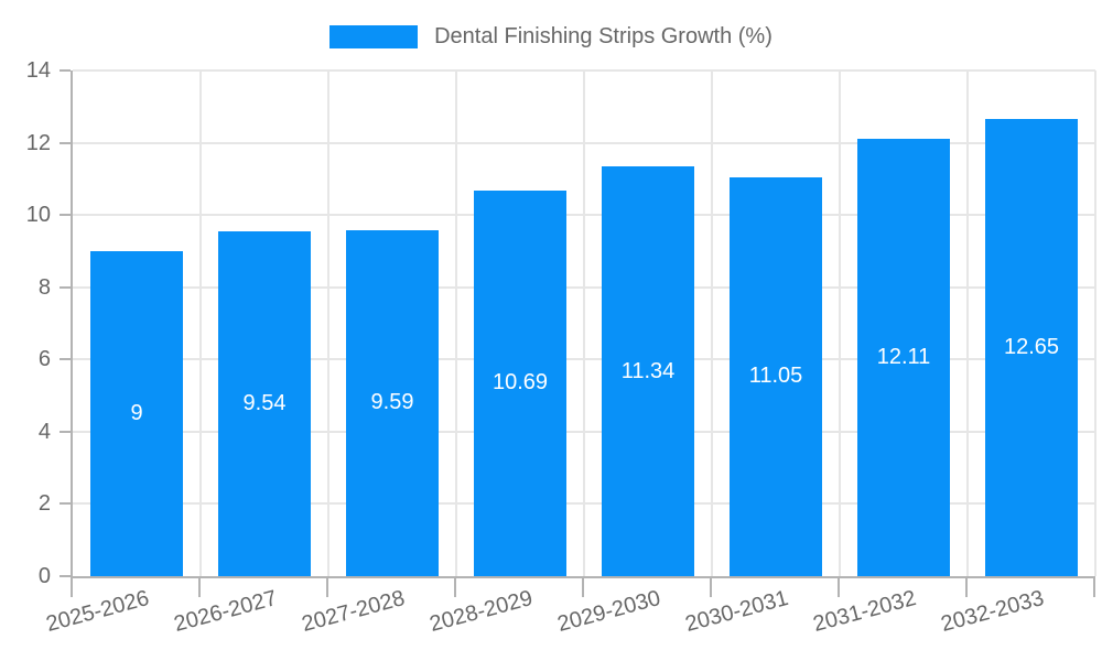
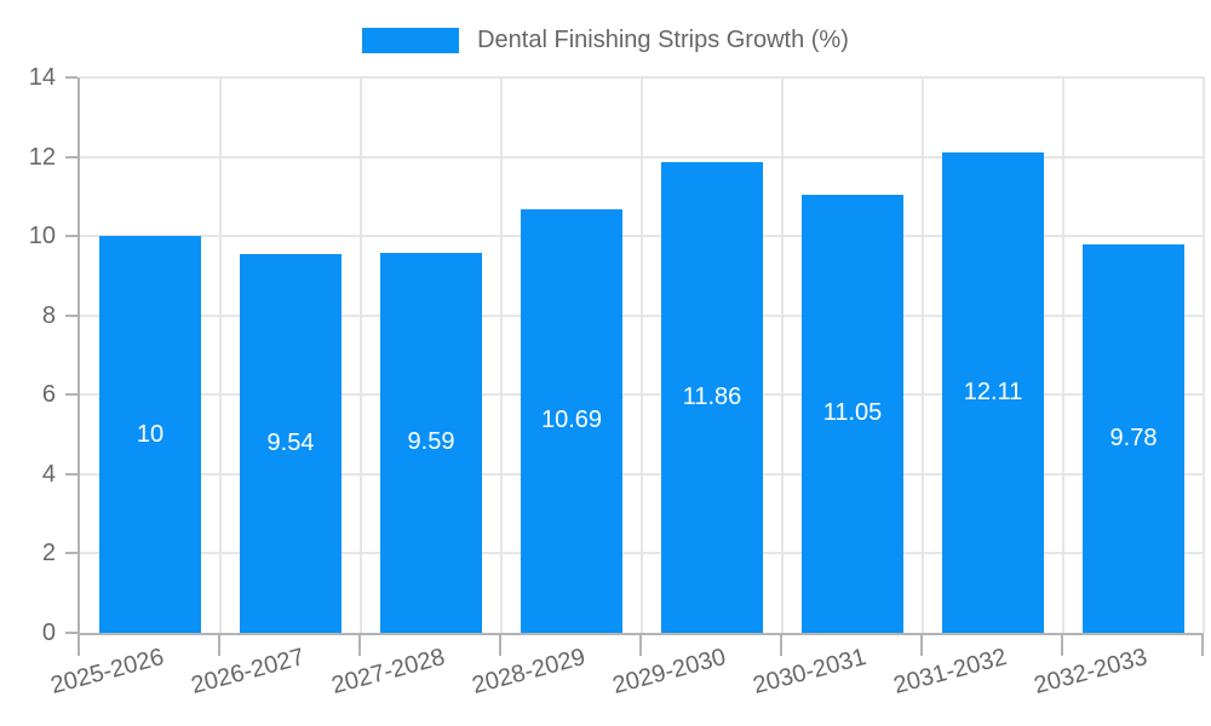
2025-2026: 9 -> 10
2029-2030: 11.34 -> 11.86
2032-2033: 12.65 -> 9.78
